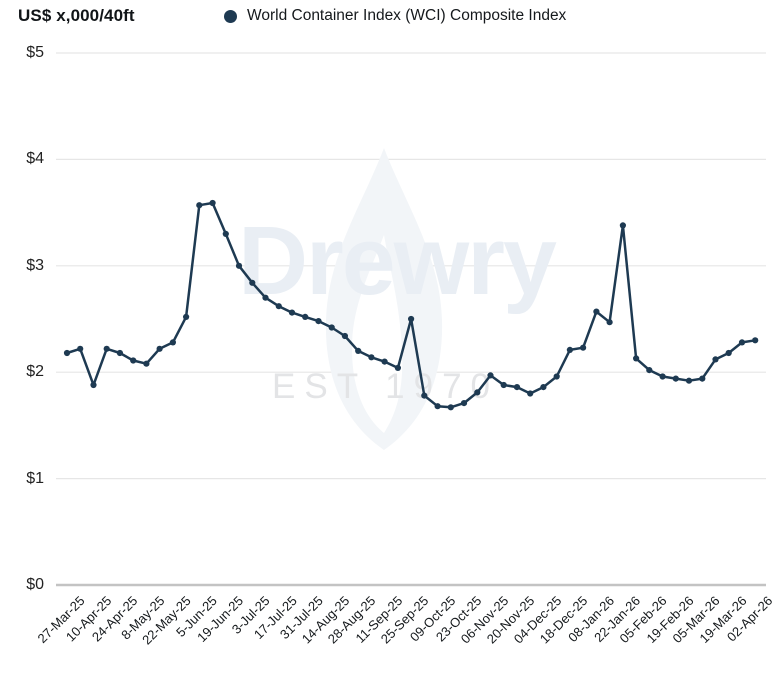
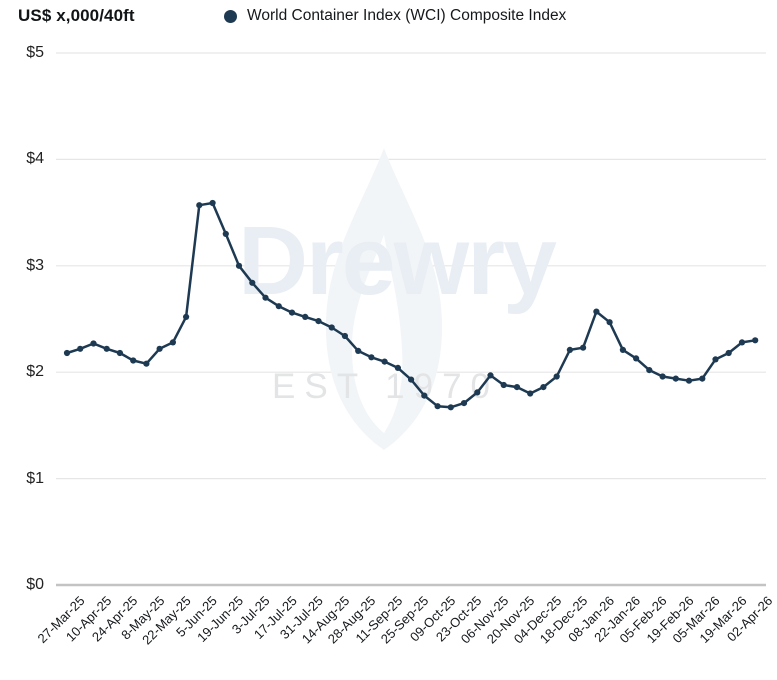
10-Apr-25: $1.88 -> $2.27
25-Sep-25: $2.50 -> $1.93
22-Jan-26: $3.38 -> $2.21
